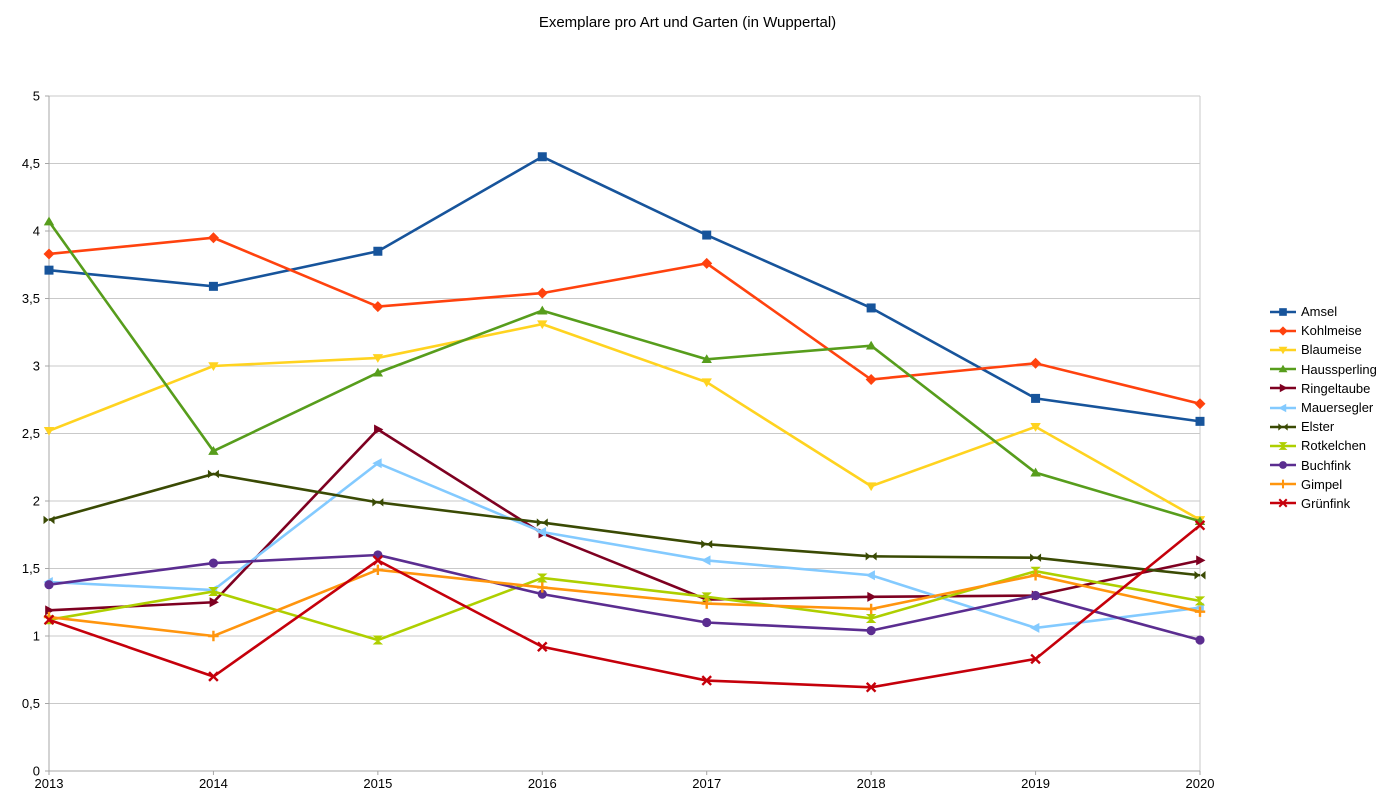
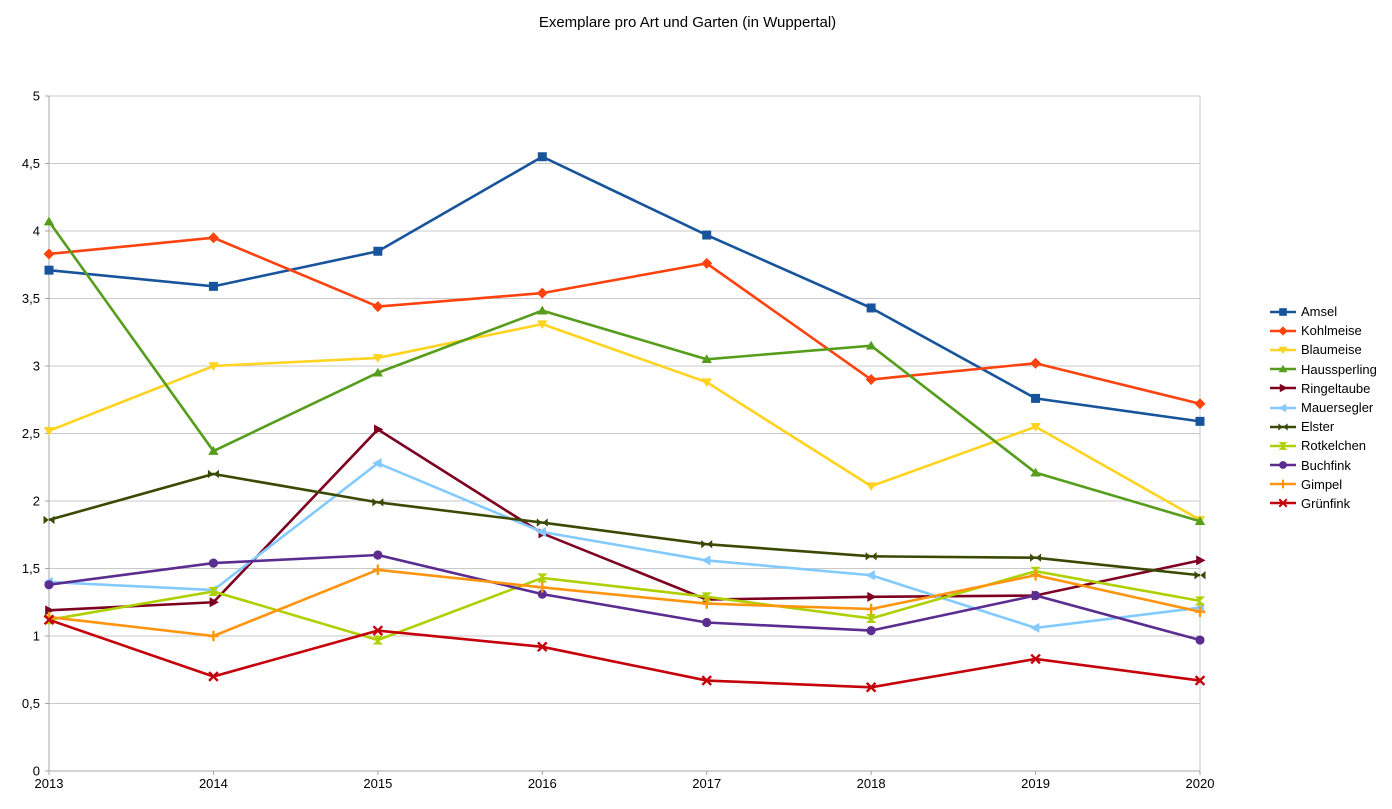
Grünfink/2015: 1.56 -> 1.04
Grünfink/2020: 1.82 -> 0.67
